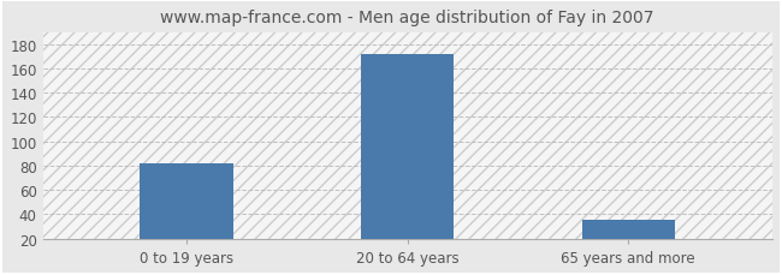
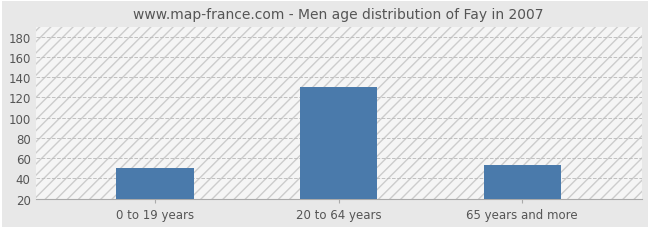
0 to 19 years: 82 -> 50
20 to 64 years: 172 -> 130
65 years and more: 35 -> 53
